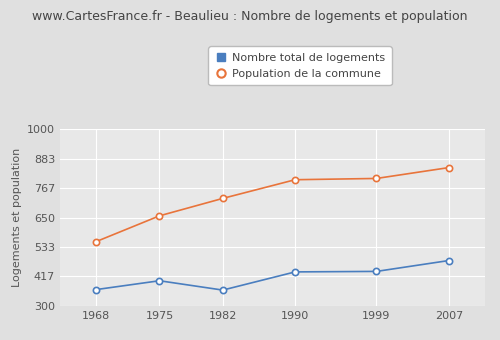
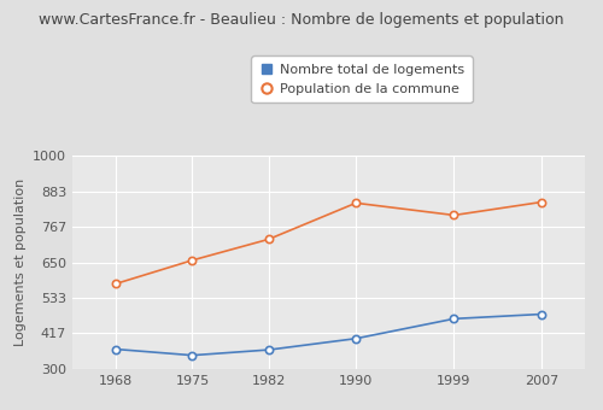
Population de la commune/1968: 555 -> 580
Nombre total de logements/1975: 400 -> 345
Nombre total de logements/1990: 435 -> 400
Population de la commune/1990: 800 -> 845
Nombre total de logements/1999: 437 -> 465
